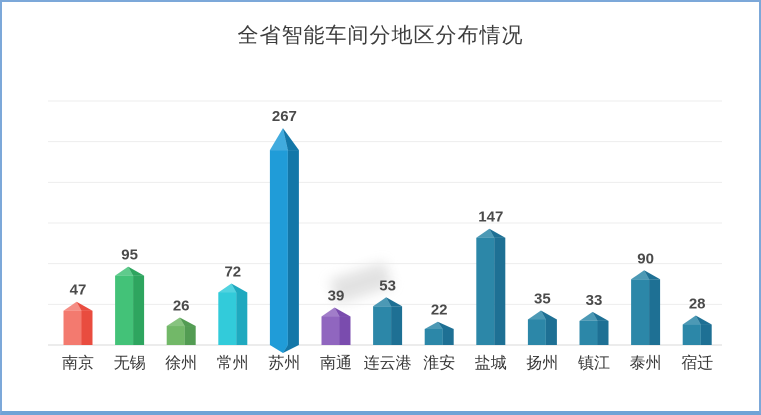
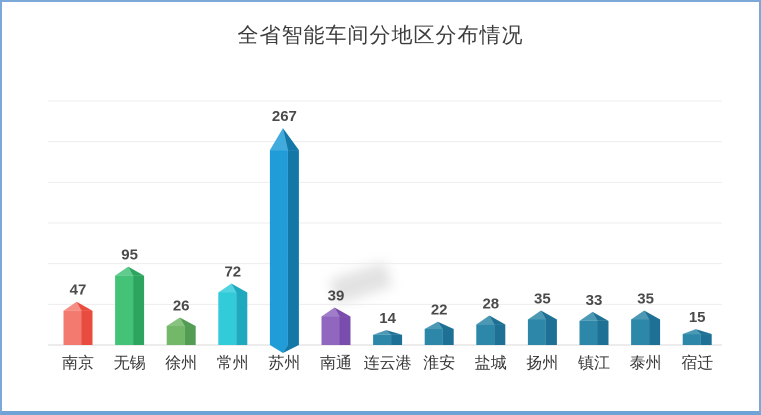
连云港: 53 -> 14
盐城: 147 -> 28
泰州: 90 -> 35
宿迁: 28 -> 15
